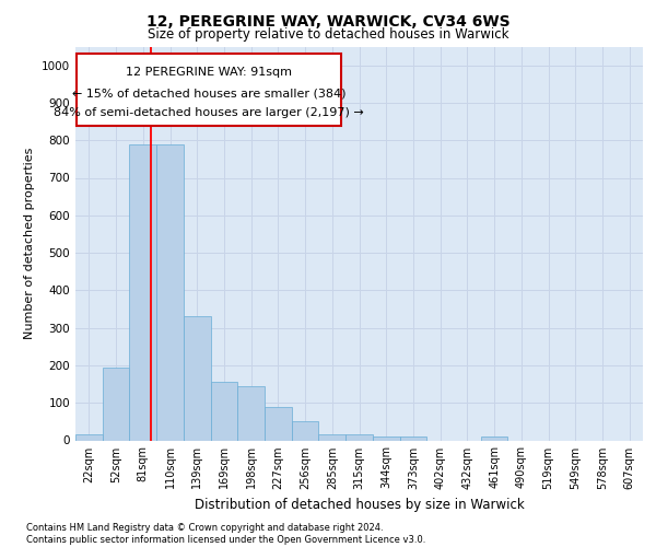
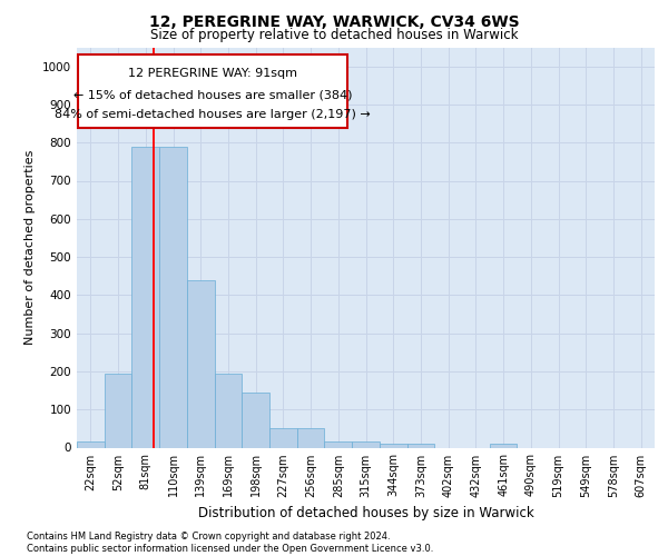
139sqm: 330 -> 440
169sqm: 155 -> 195
227sqm: 90 -> 50
